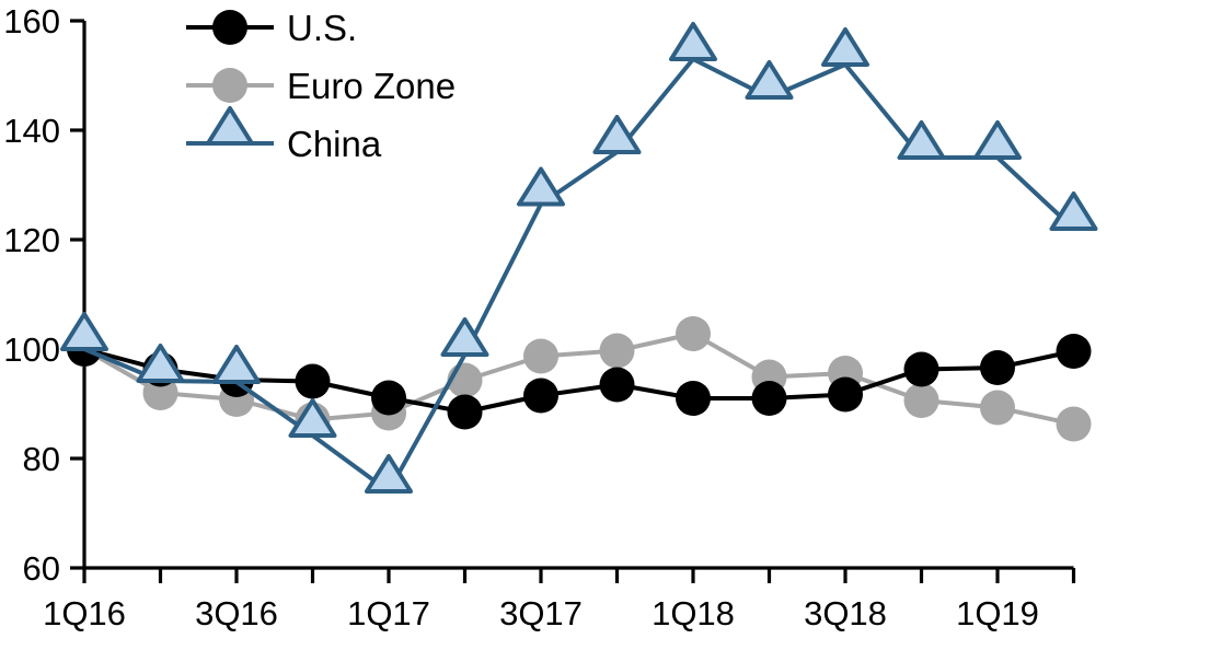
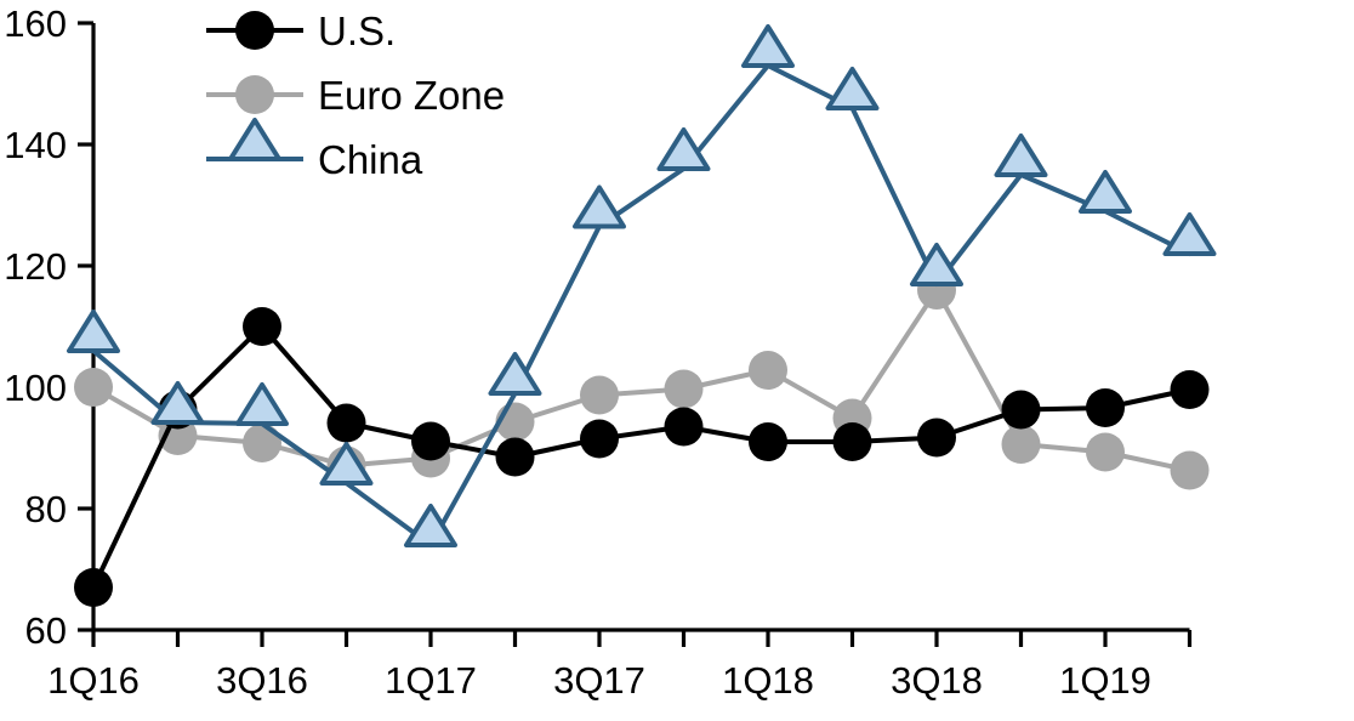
U.S./1Q16: 100 -> 67
China/1Q16: 100 -> 106
U.S./3Q16: 94 -> 110
Euro Zone/3Q18: 96 -> 116
China/3Q18: 152 -> 117
China/1Q19: 135 -> 129
